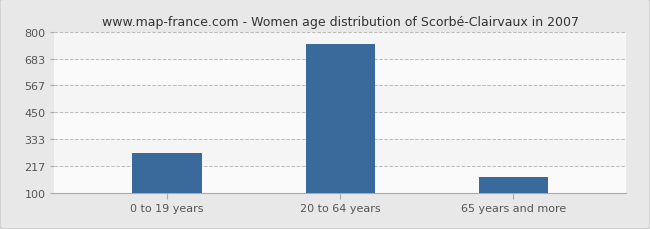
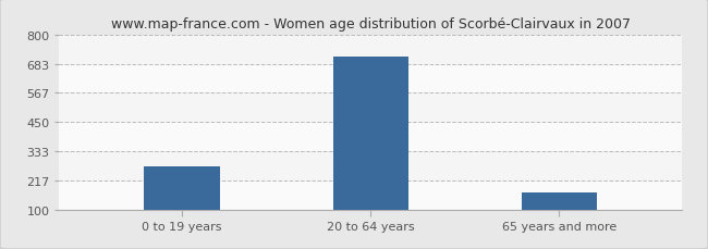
20 to 64 years: 745 -> 710
